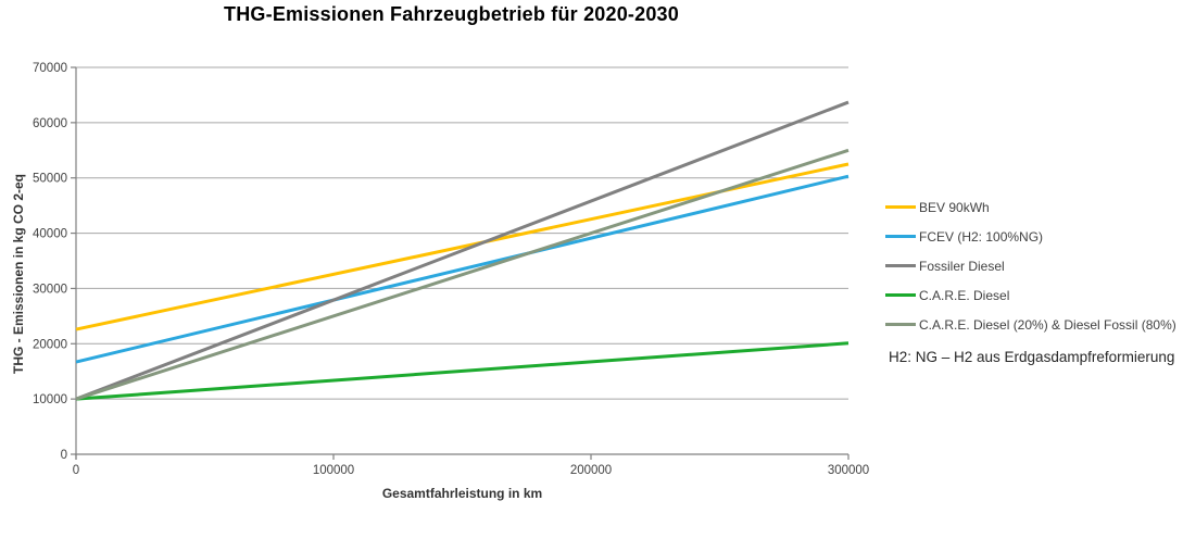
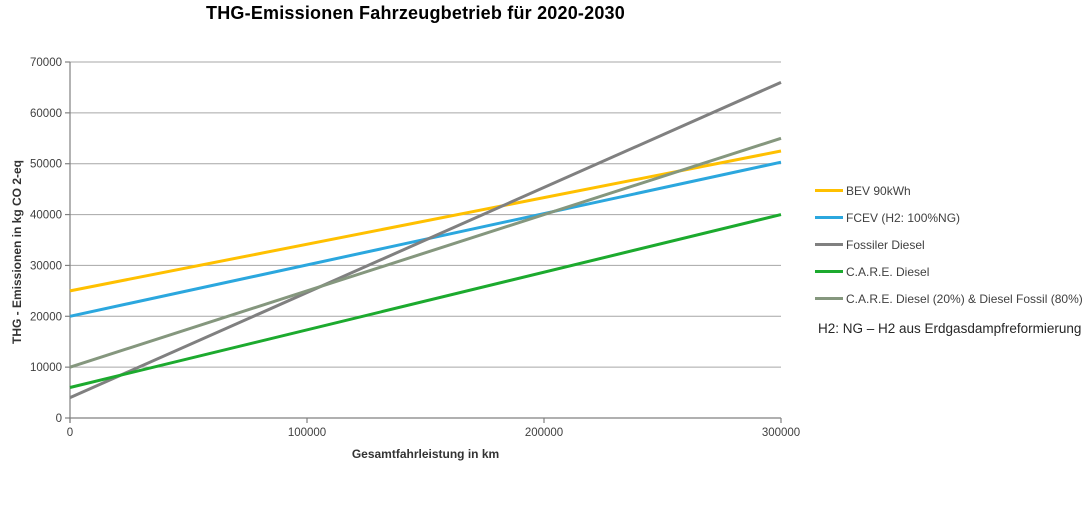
BEV 90kWh/0: 23000 -> 25000
FCEV (H2: 100%NG)/0: 17000 -> 20000
Fossiler Diesel/0: 10000 -> 4000
C.A.R.E. Diesel/0: 10000 -> 6000
Fossiler Diesel/300000: 64000 -> 66000
C.A.R.E. Diesel/300000: 20000 -> 40000
